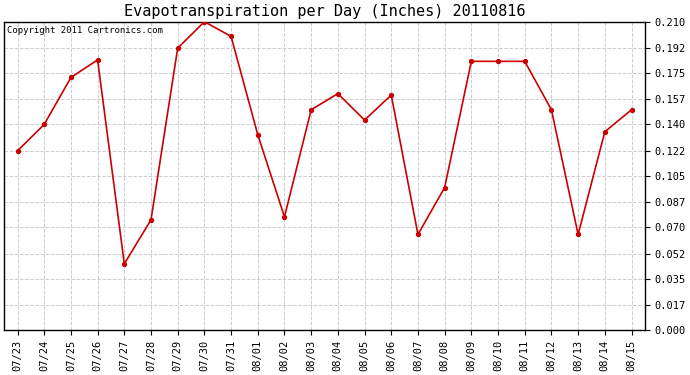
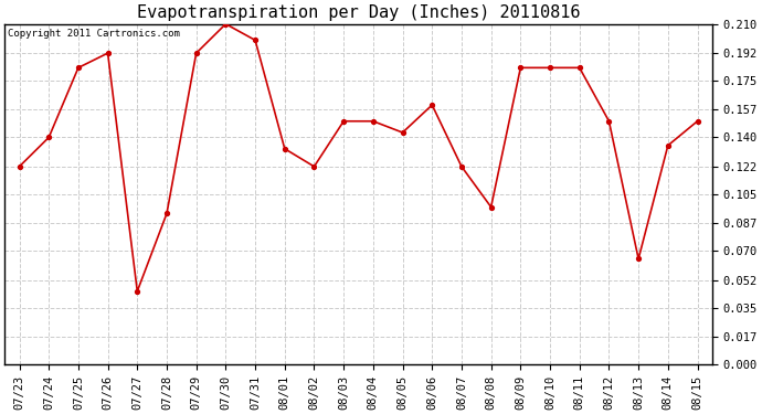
07/25: 0.172 -> 0.183
07/26: 0.184 -> 0.192
07/28: 0.075 -> 0.093
08/02: 0.077 -> 0.122
08/04: 0.161 -> 0.150
08/07: 0.065 -> 0.122
